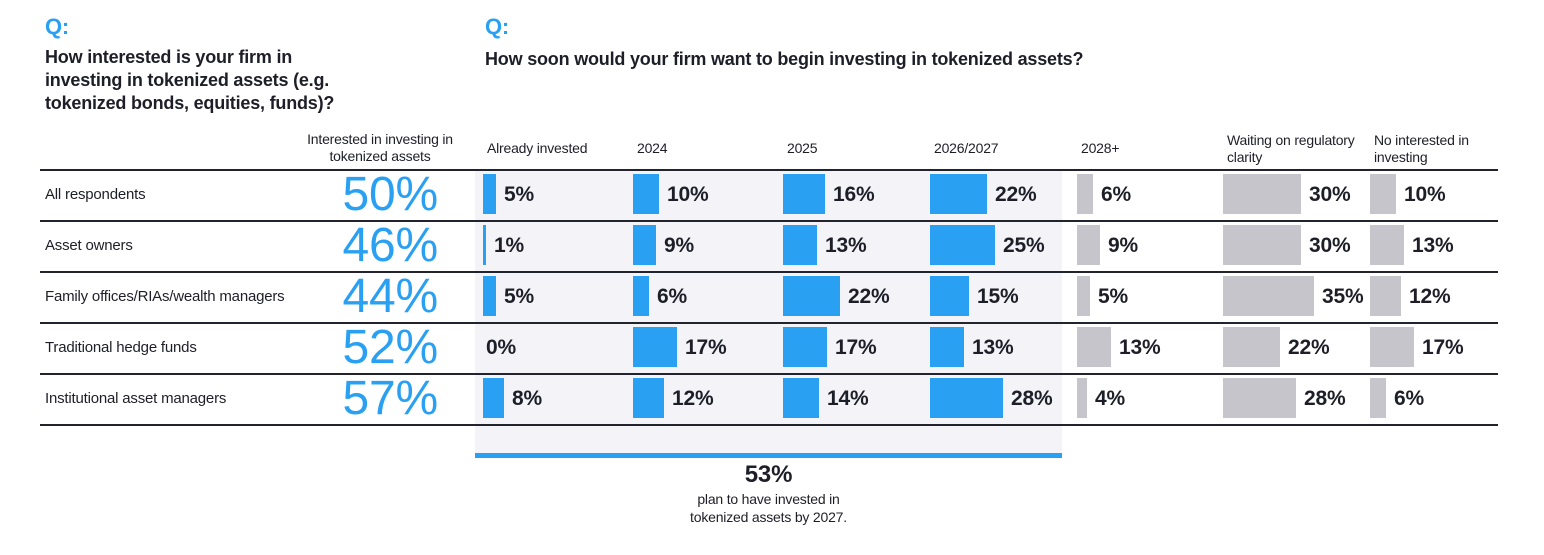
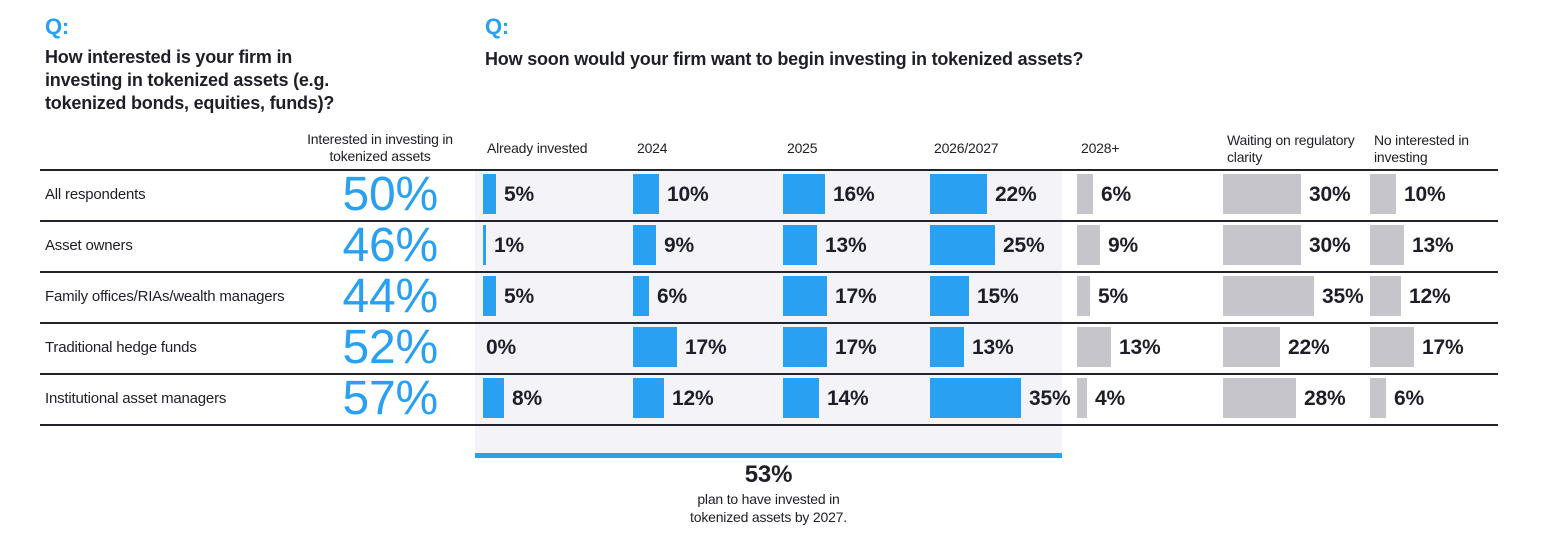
2025/Family offices/RIAs/wealth managers: 22% -> 17%
2026/2027/Institutional asset managers: 28% -> 35%
